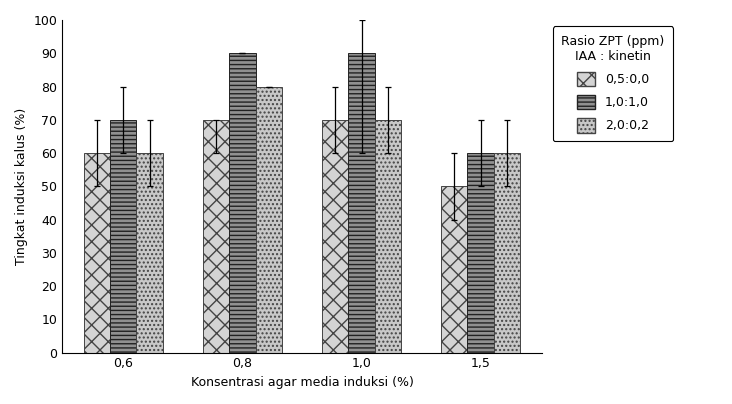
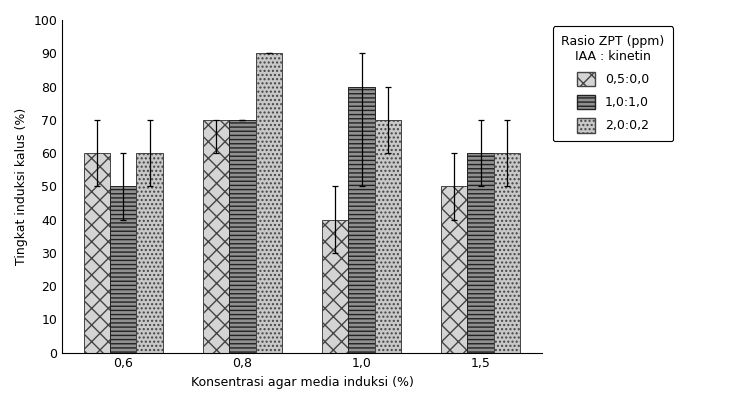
1,0:1,0/0,6: 70 -> 50
1,0:1,0/0,8: 90 -> 70
2,0:0,2/0,8: 80 -> 90
0,5:0,0/1,0: 70 -> 40
1,0:1,0/1,0: 90 -> 80
